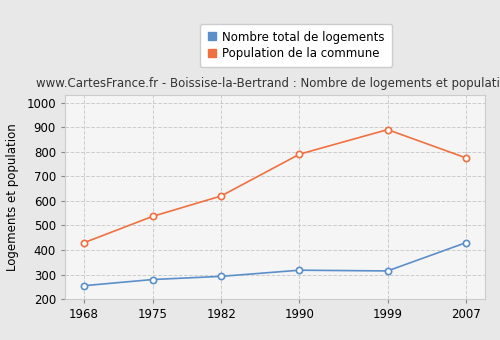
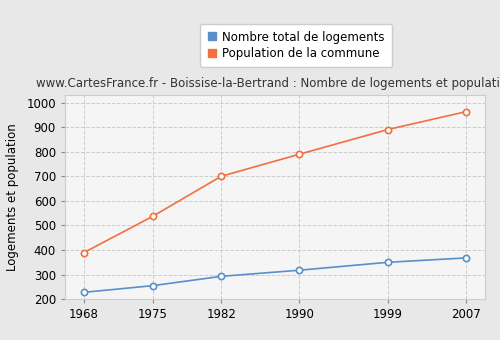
Nombre total de logements/1968: 255 -> 228
Population de la commune/1968: 430 -> 390
Nombre total de logements/1975: 280 -> 255
Population de la commune/1982: 620 -> 700
Nombre total de logements/1999: 315 -> 350
Nombre total de logements/2007: 430 -> 368
Population de la commune/2007: 775 -> 963
